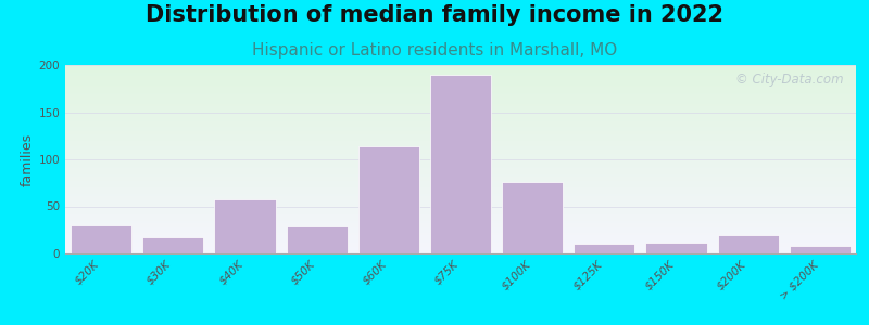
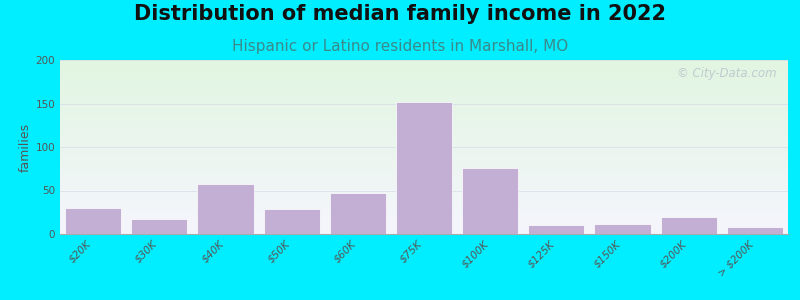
$60K: 114 -> 47
$75K: 190 -> 152
